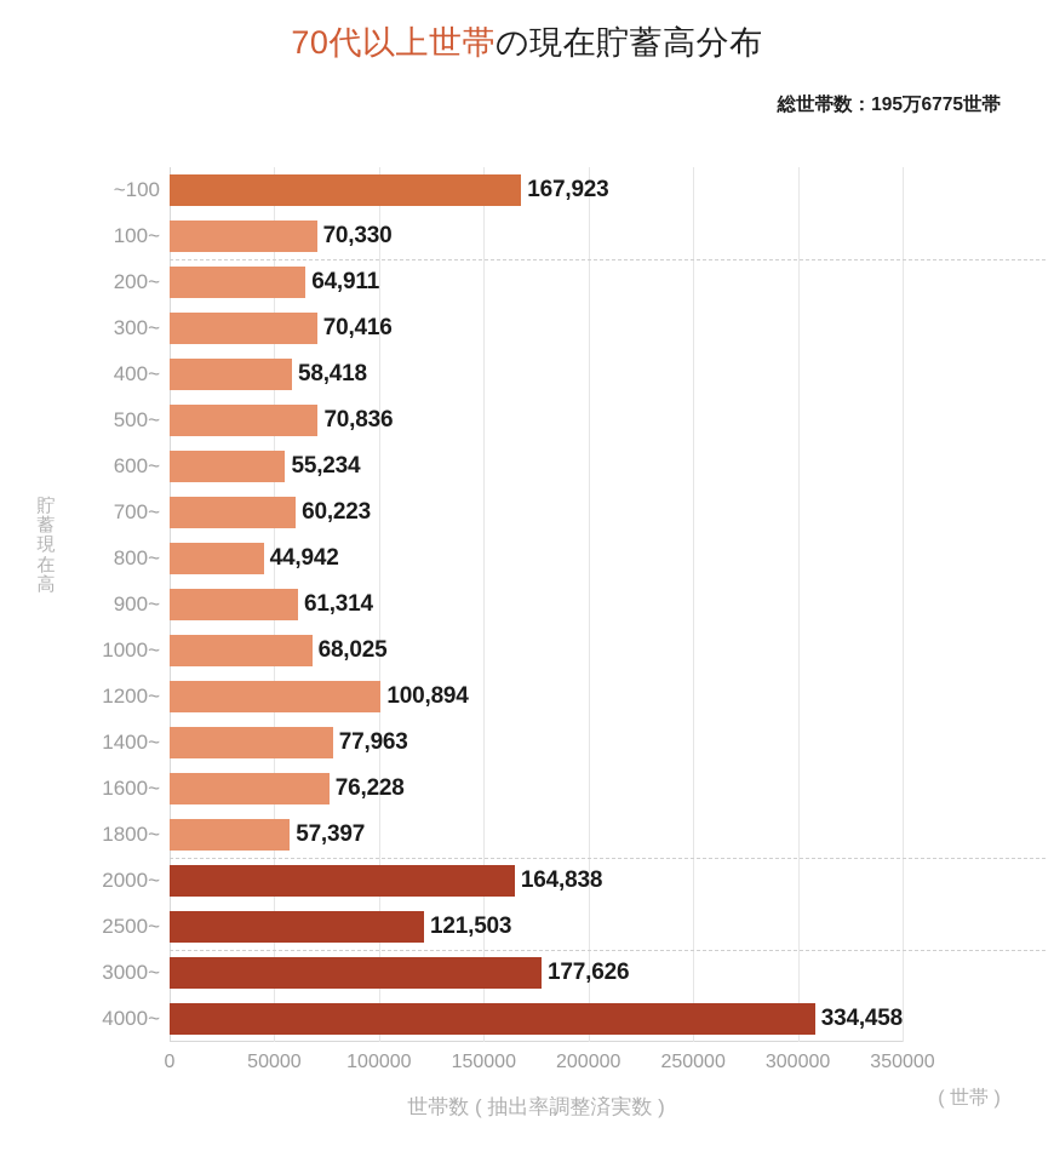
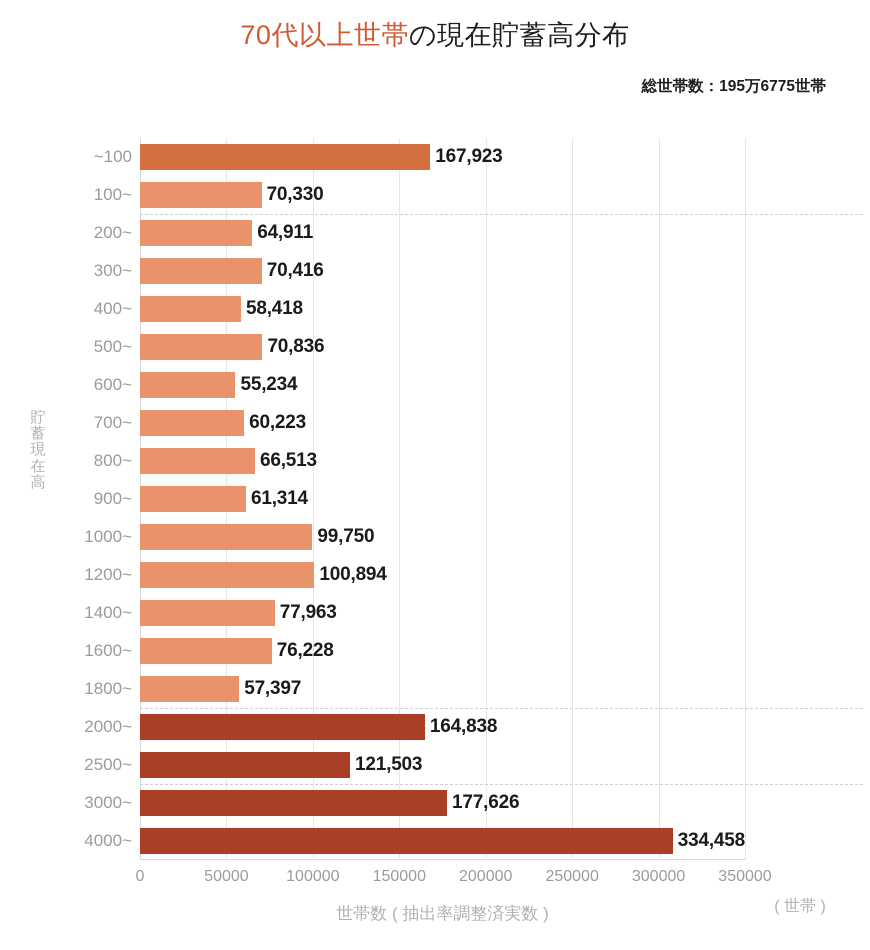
800~: 44,942 -> 66,513
1000~: 68,025 -> 99,750
